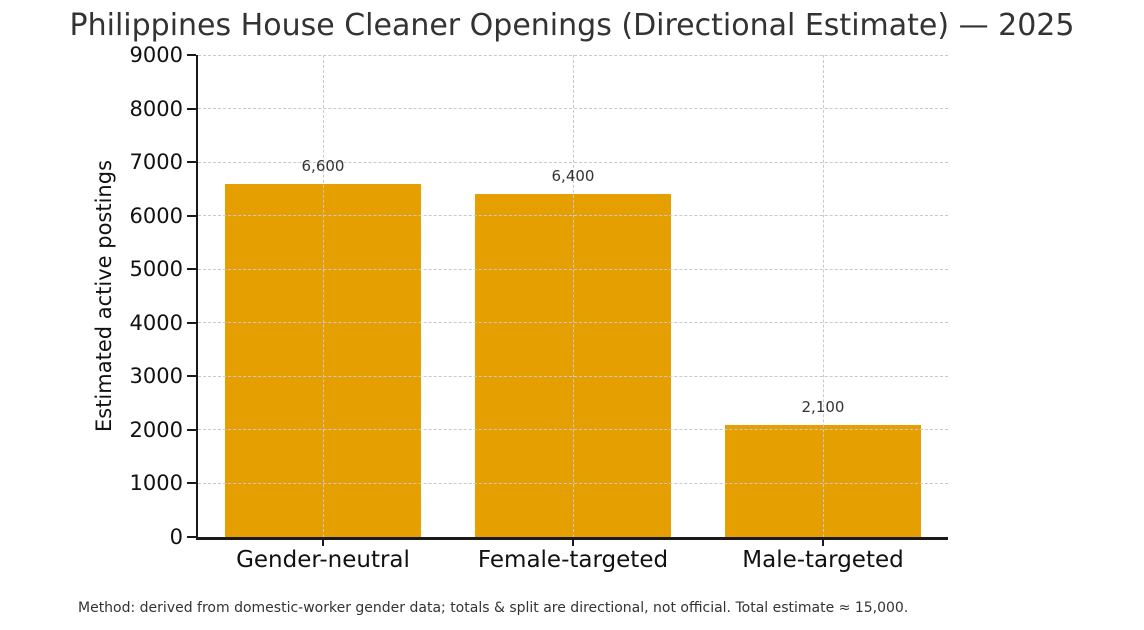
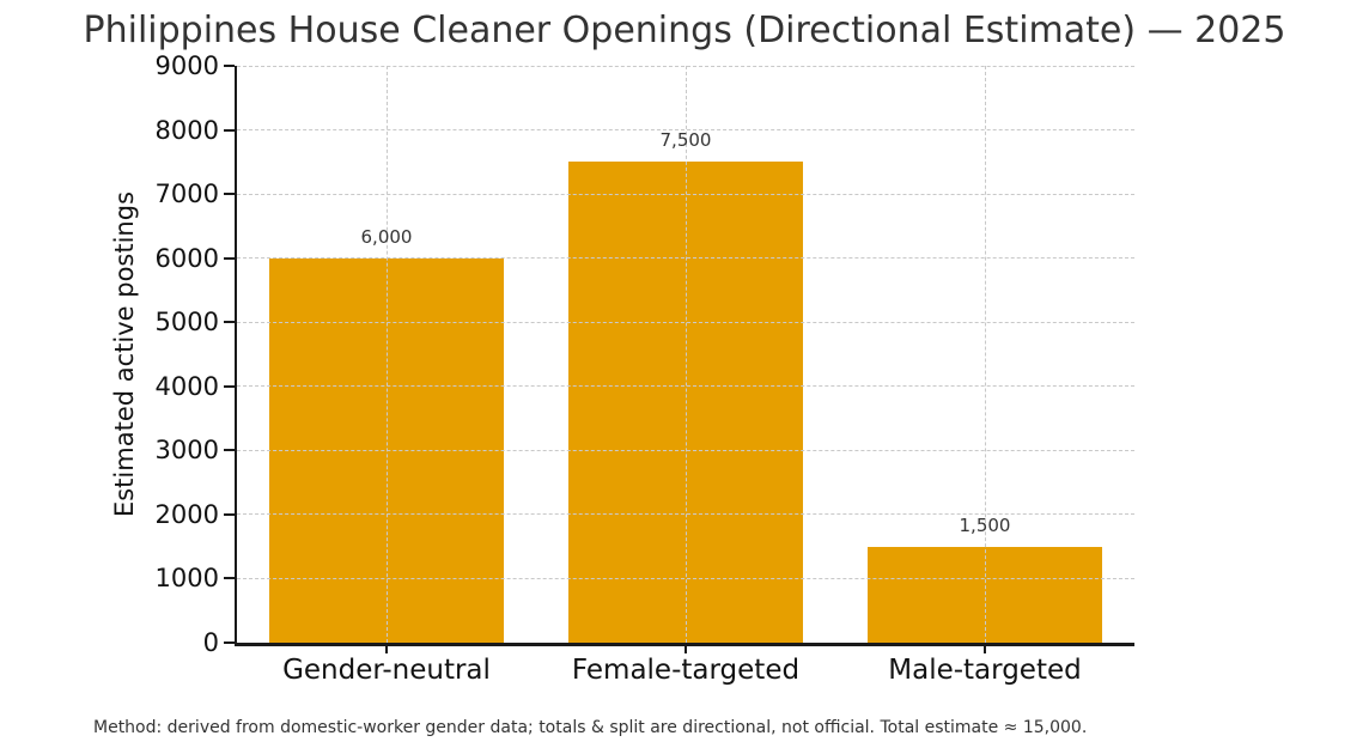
Gender-neutral: 6,600 -> 6,000
Female-targeted: 6,400 -> 7,500
Male-targeted: 2,100 -> 1,500
